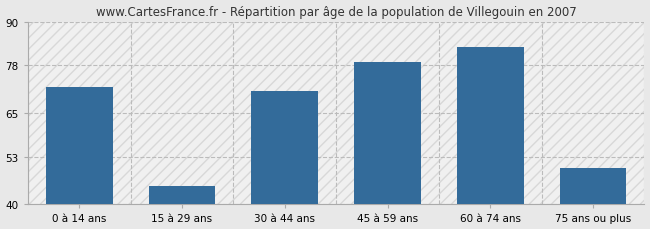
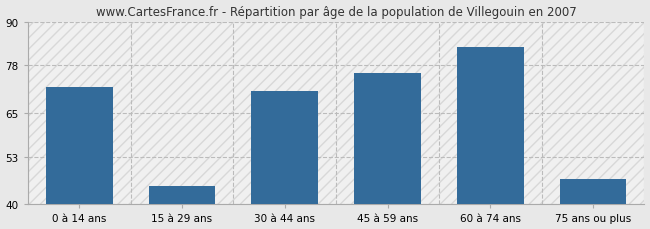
45 à 59 ans: 79 -> 76
75 ans ou plus: 50 -> 47
